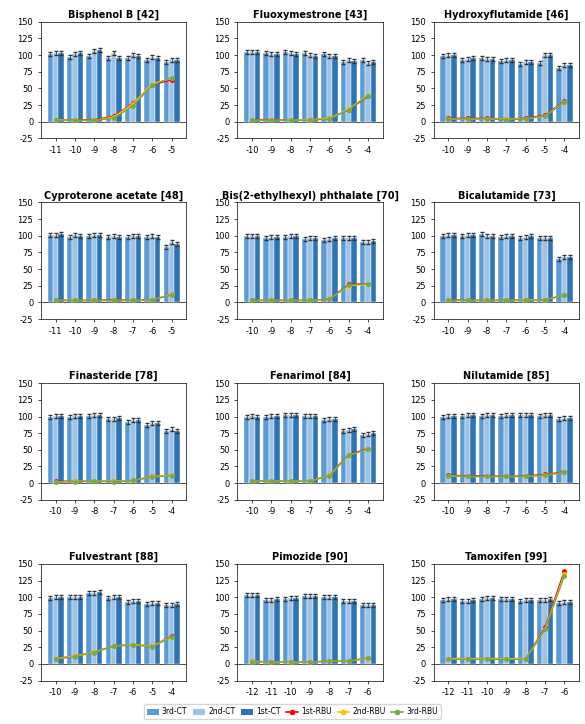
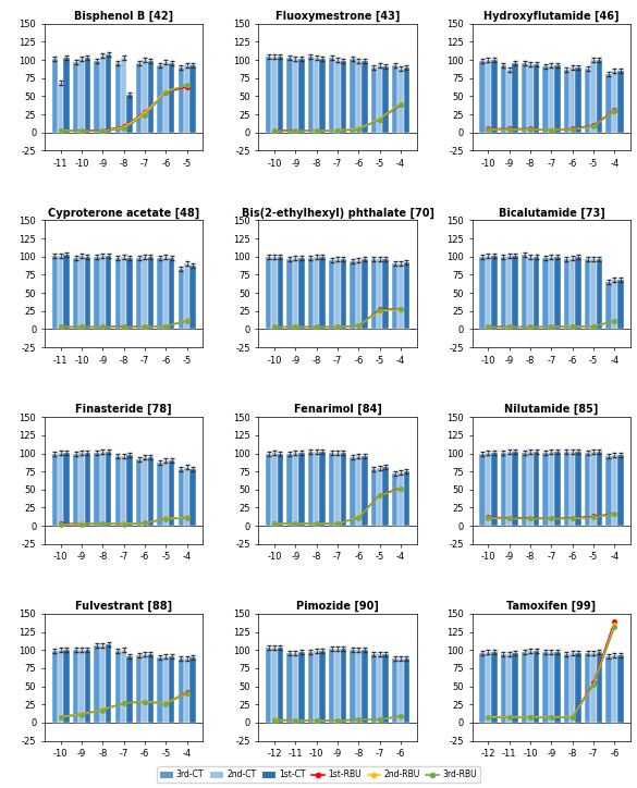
Bisphenol B [42]/2nd-CT/-11: 103 -> 68
Bisphenol B [42]/1st-CT/-8: 95 -> 52
Hydroxyflutamide [46]/2nd-CT/-9: 94 -> 86
Fulvestrant [88]/1st-CT/-7: 100 -> 92
